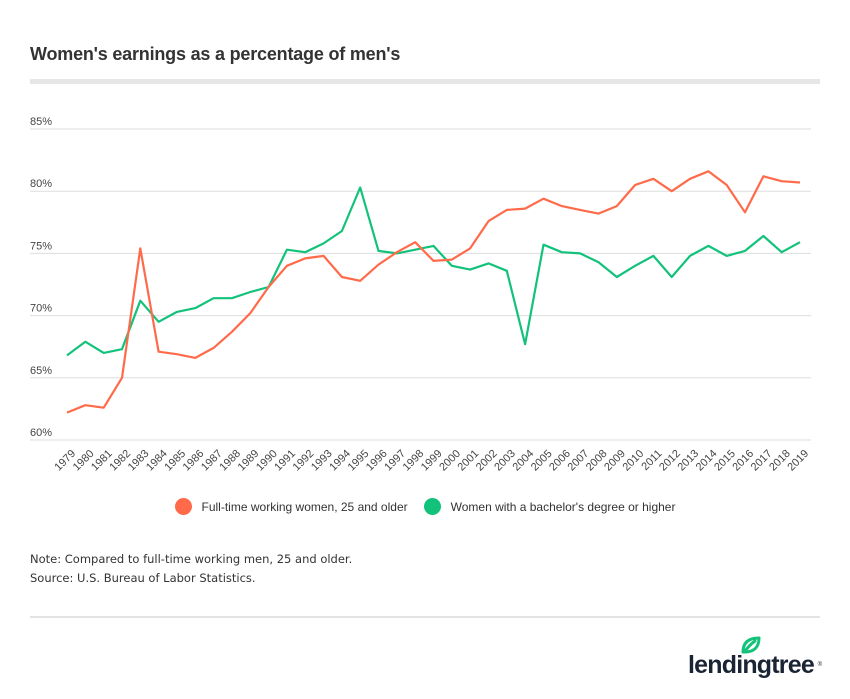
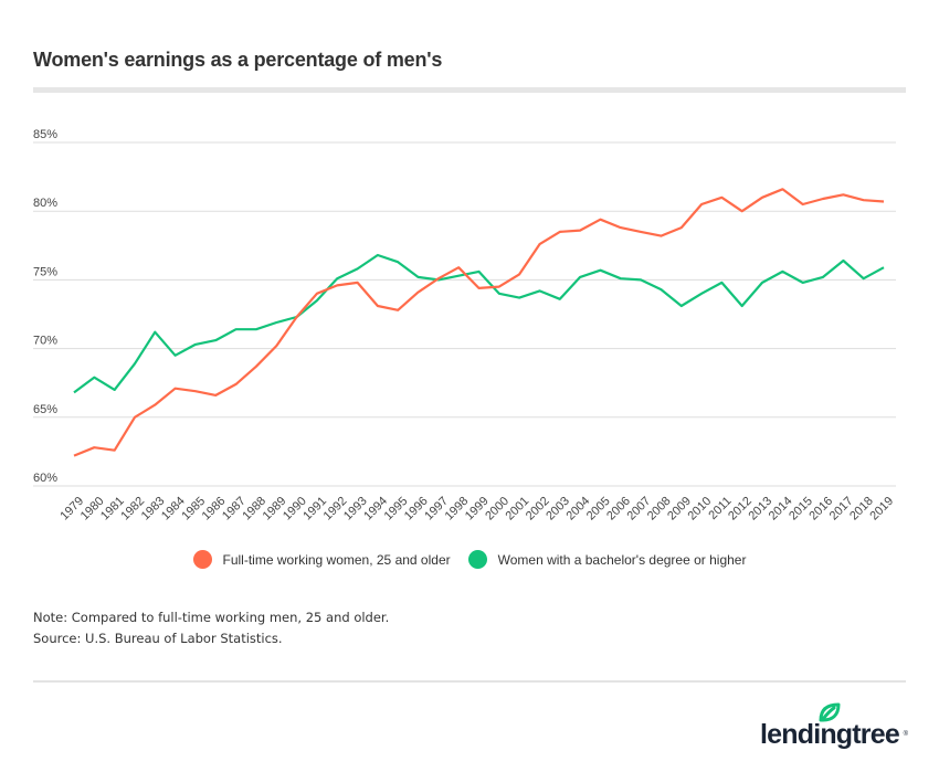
Women with a bachelor's degree or higher/1982: 67.3% -> 68.9%
Full-time working women, 25 and older/1983: 75.4% -> 65.9%
Women with a bachelor's degree or higher/1991: 75.3% -> 73.5%
Women with a bachelor's degree or higher/1995: 80.3% -> 76.3%
Women with a bachelor's degree or higher/2004: 67.7% -> 75.2%
Full-time working women, 25 and older/2016: 78.3% -> 80.9%
